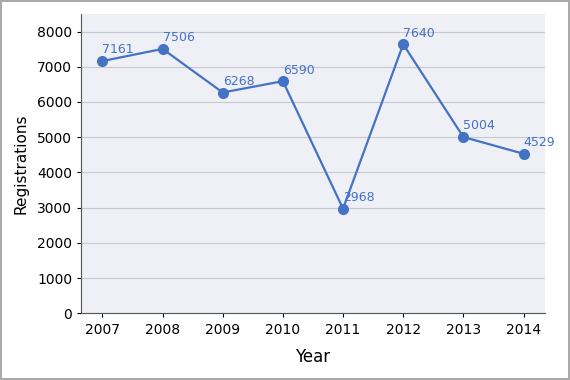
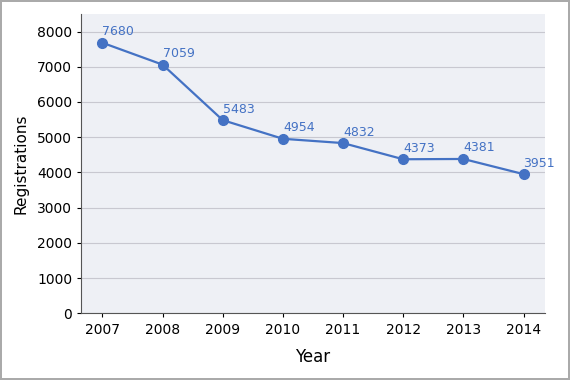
2007: 7161 -> 7680
2008: 7506 -> 7059
2009: 6268 -> 5483
2010: 6590 -> 4954
2011: 2968 -> 4832
2012: 7640 -> 4373
2013: 5004 -> 4381
2014: 4529 -> 3951
